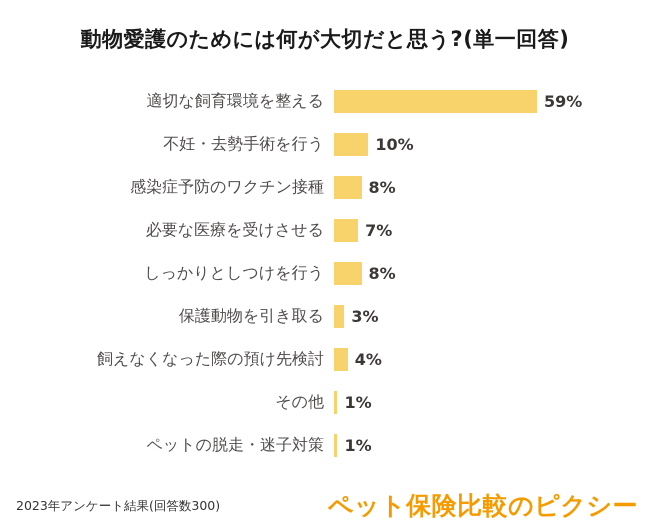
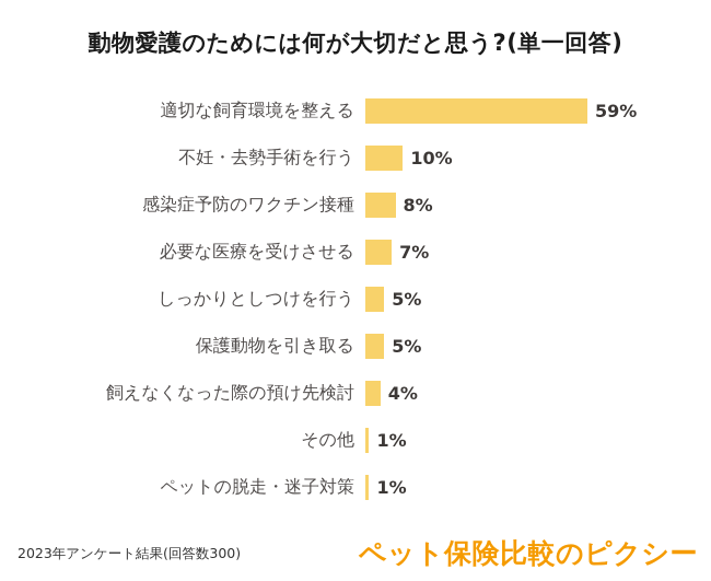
しっかりとしつけを行う: 8% -> 5%
保護動物を引き取る: 3% -> 5%
